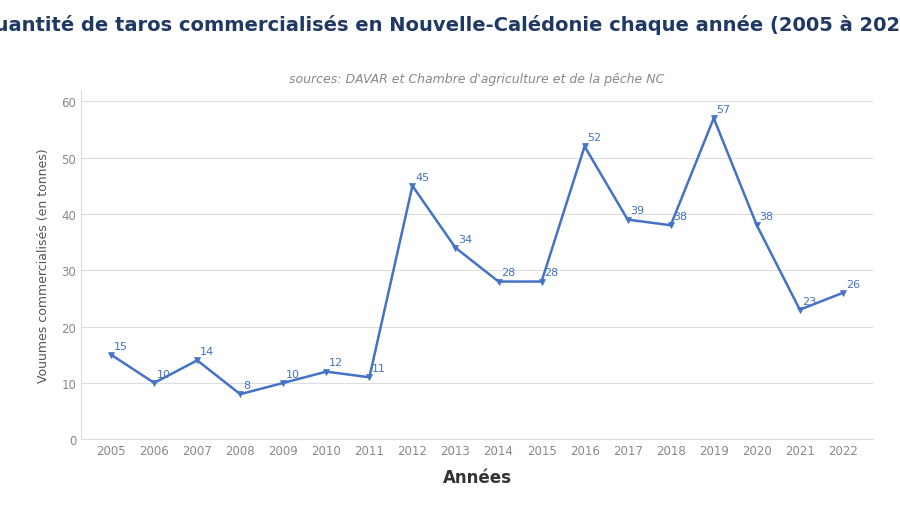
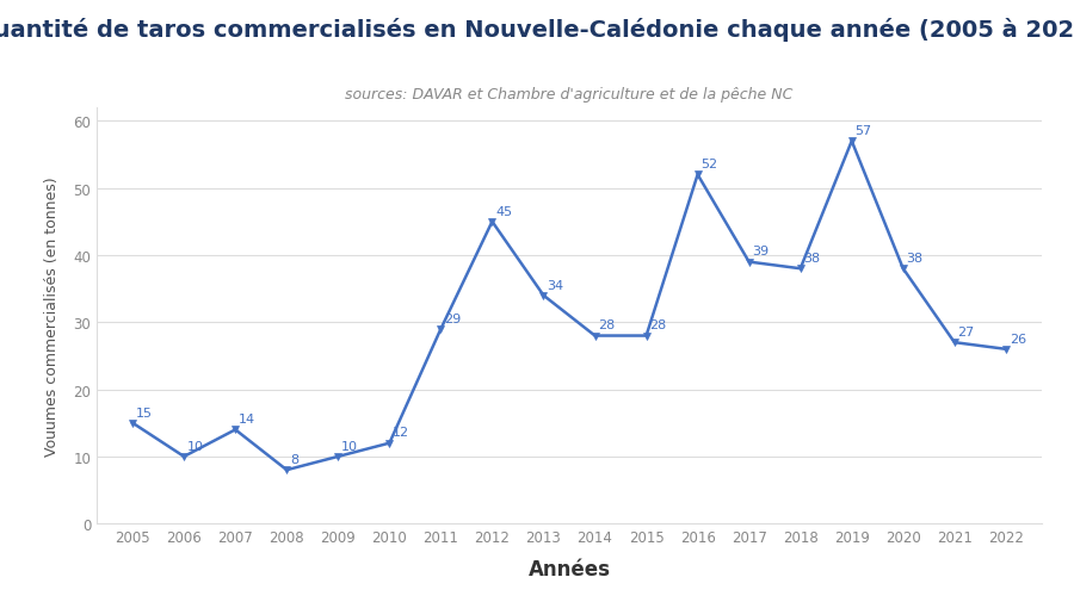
2011: 11 -> 29
2021: 23 -> 27
